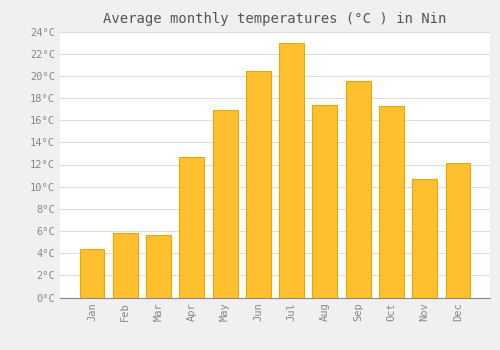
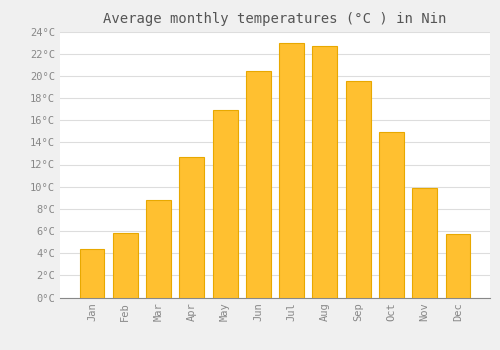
Mar: 5.6°C -> 8.8°C
Aug: 17.4°C -> 22.7°C
Oct: 17.3°C -> 14.9°C
Nov: 10.7°C -> 9.9°C
Dec: 12.1°C -> 5.7°C
